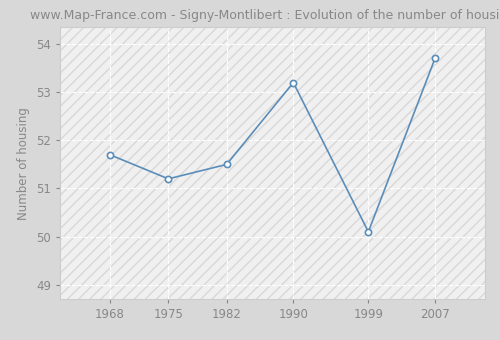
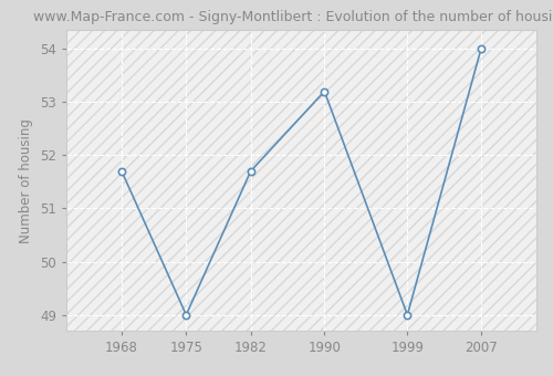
1975: 51.2 -> 49.0
1982: 51.5 -> 51.7
1999: 50.1 -> 49.0
2007: 53.7 -> 54.0
